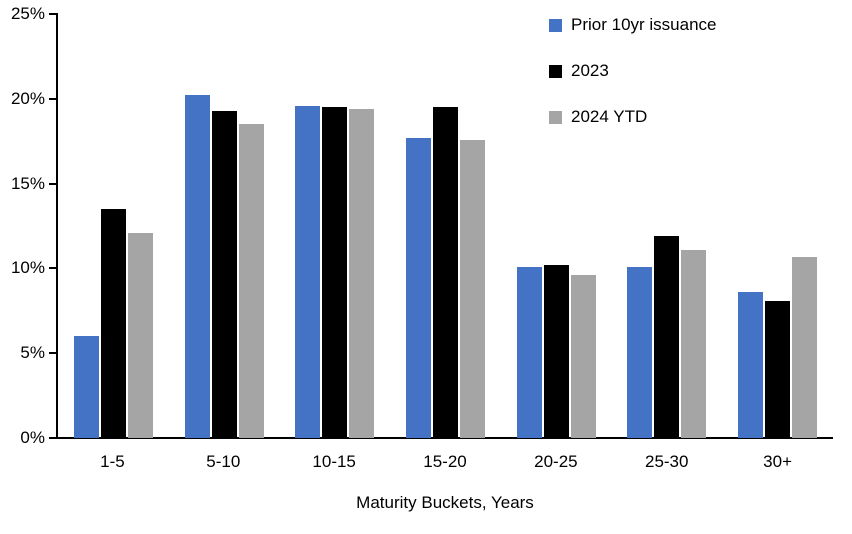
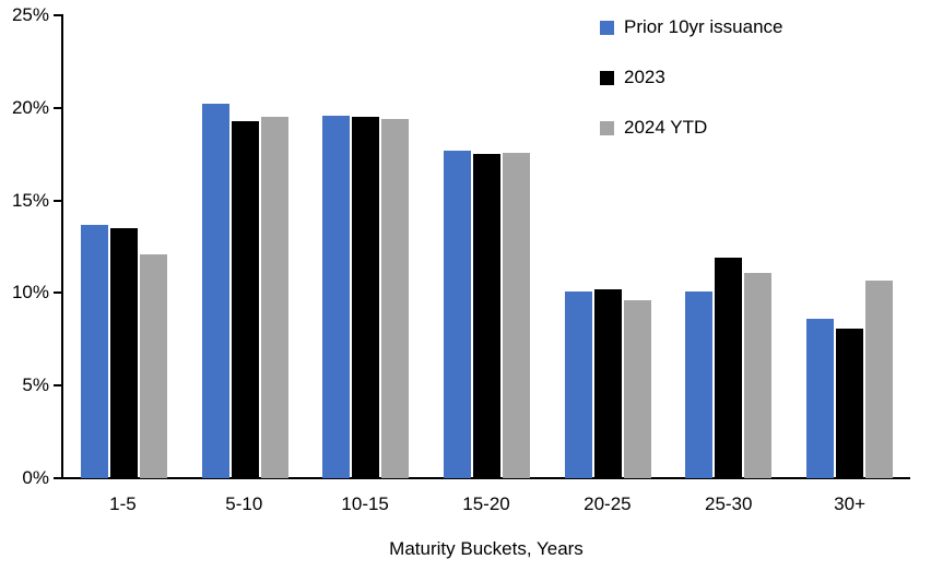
Prior 10yr issuance/1-5: 6.0% -> 13.7%
2024 YTD/5-10: 18.5% -> 19.5%
2023/15-20: 19.5% -> 17.5%
